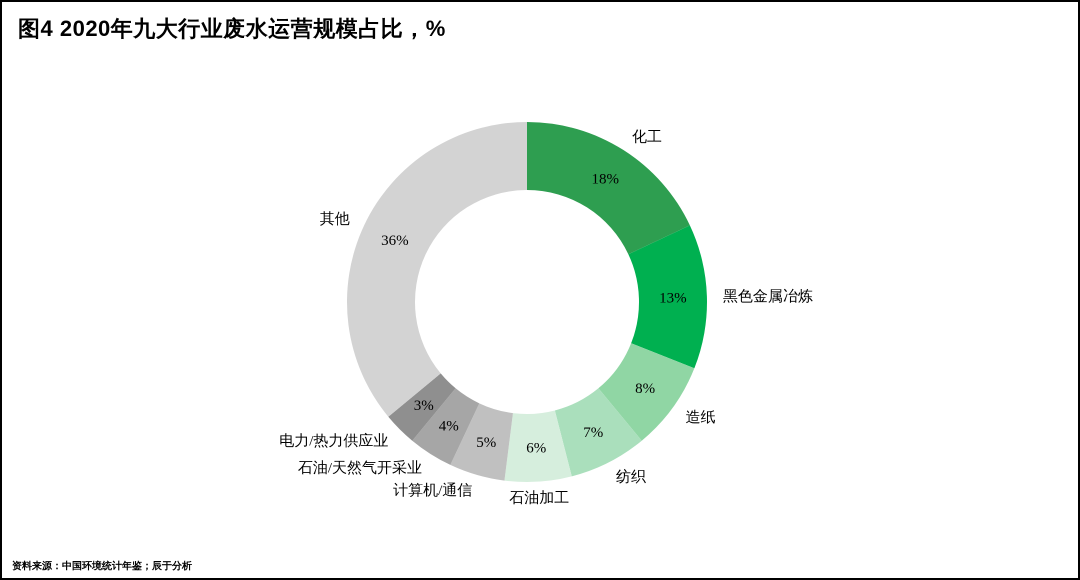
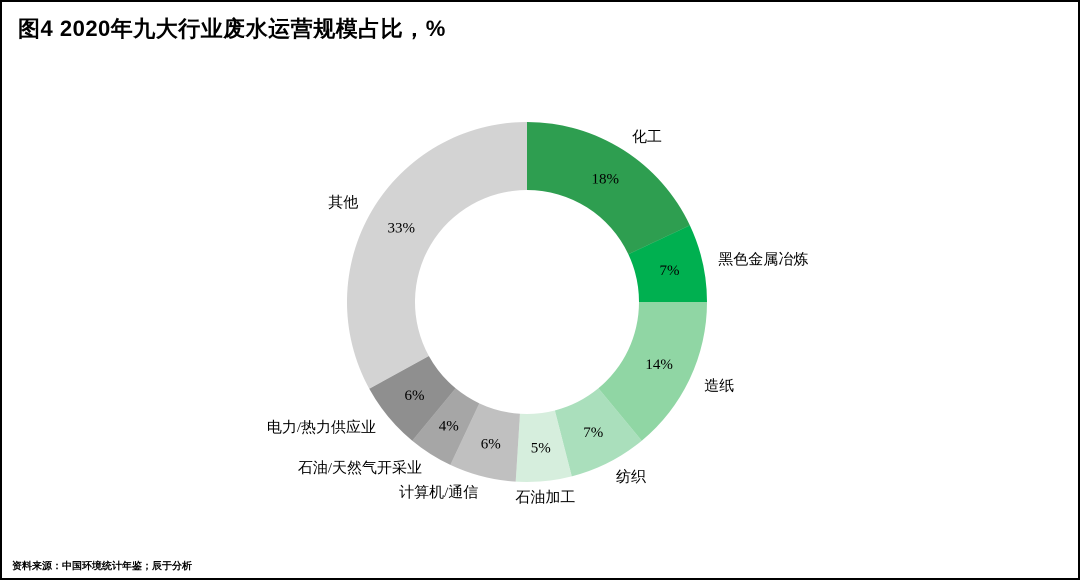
黑色金属冶炼: 13% -> 7%
造纸: 8% -> 14%
石油加工: 6% -> 5%
计算机/通信: 5% -> 6%
电力/热力供应业: 3% -> 6%
其他: 36% -> 33%
